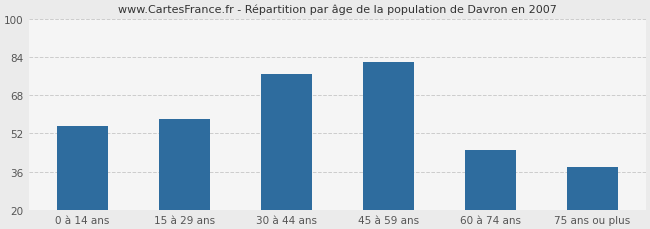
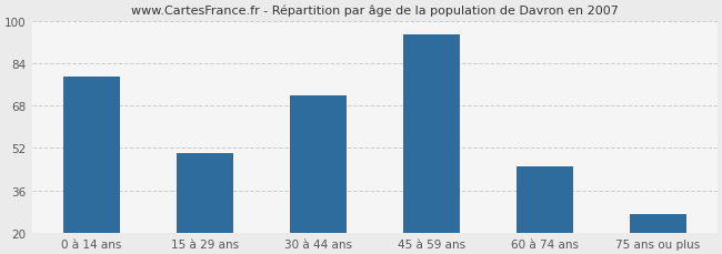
0 à 14 ans: 55 -> 79
15 à 29 ans: 58 -> 50
30 à 44 ans: 77 -> 72
45 à 59 ans: 82 -> 95
75 ans ou plus: 38 -> 27
